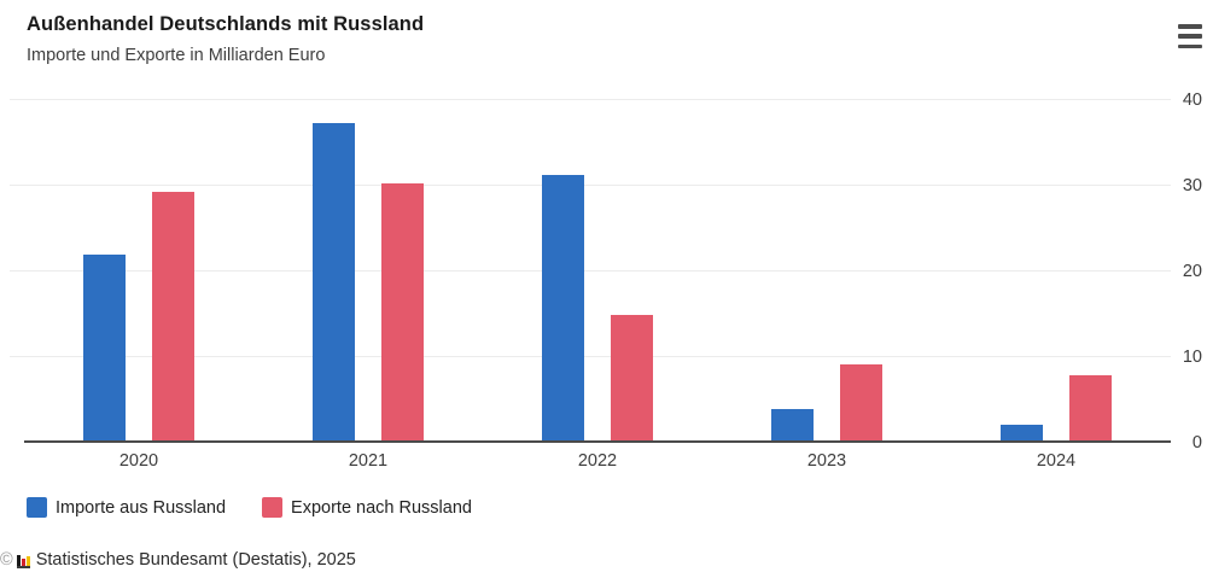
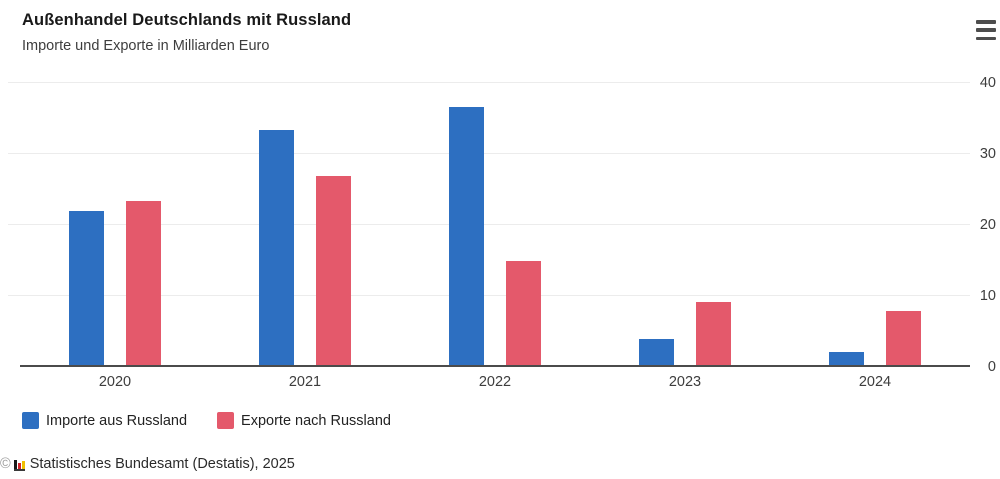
Exporte nach Russland/2020: 29 -> 23
Importe aus Russland/2021: 37 -> 33
Exporte nach Russland/2021: 30 -> 27
Importe aus Russland/2022: 31 -> 36
